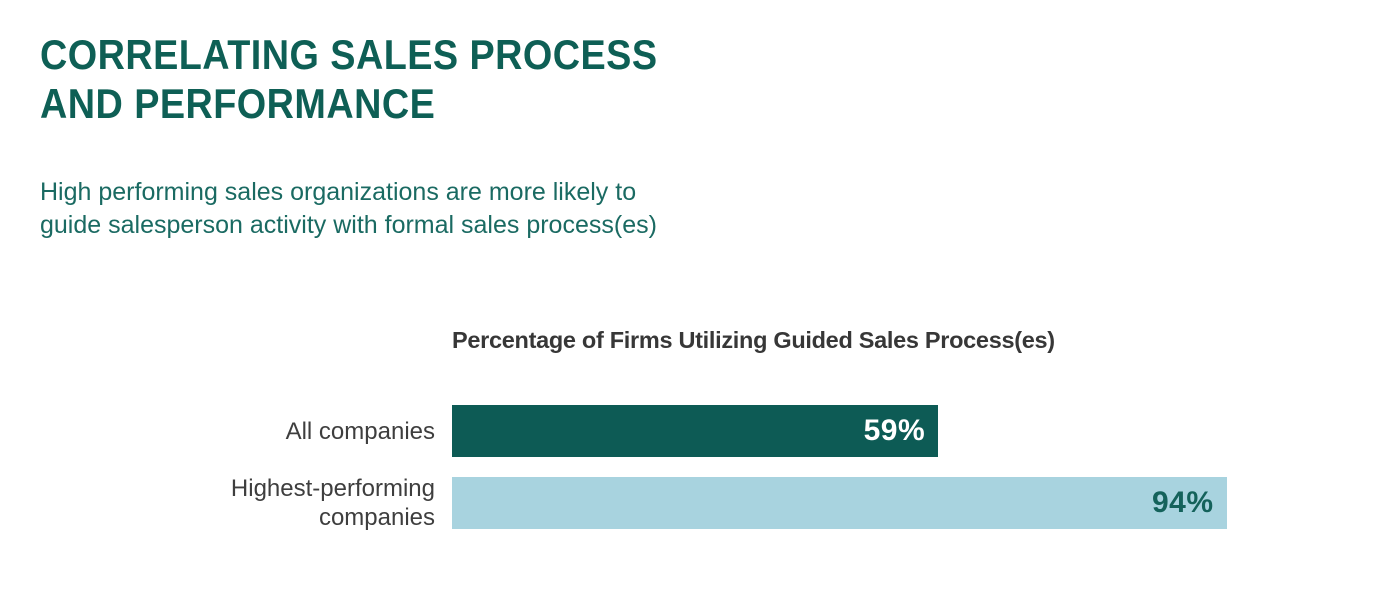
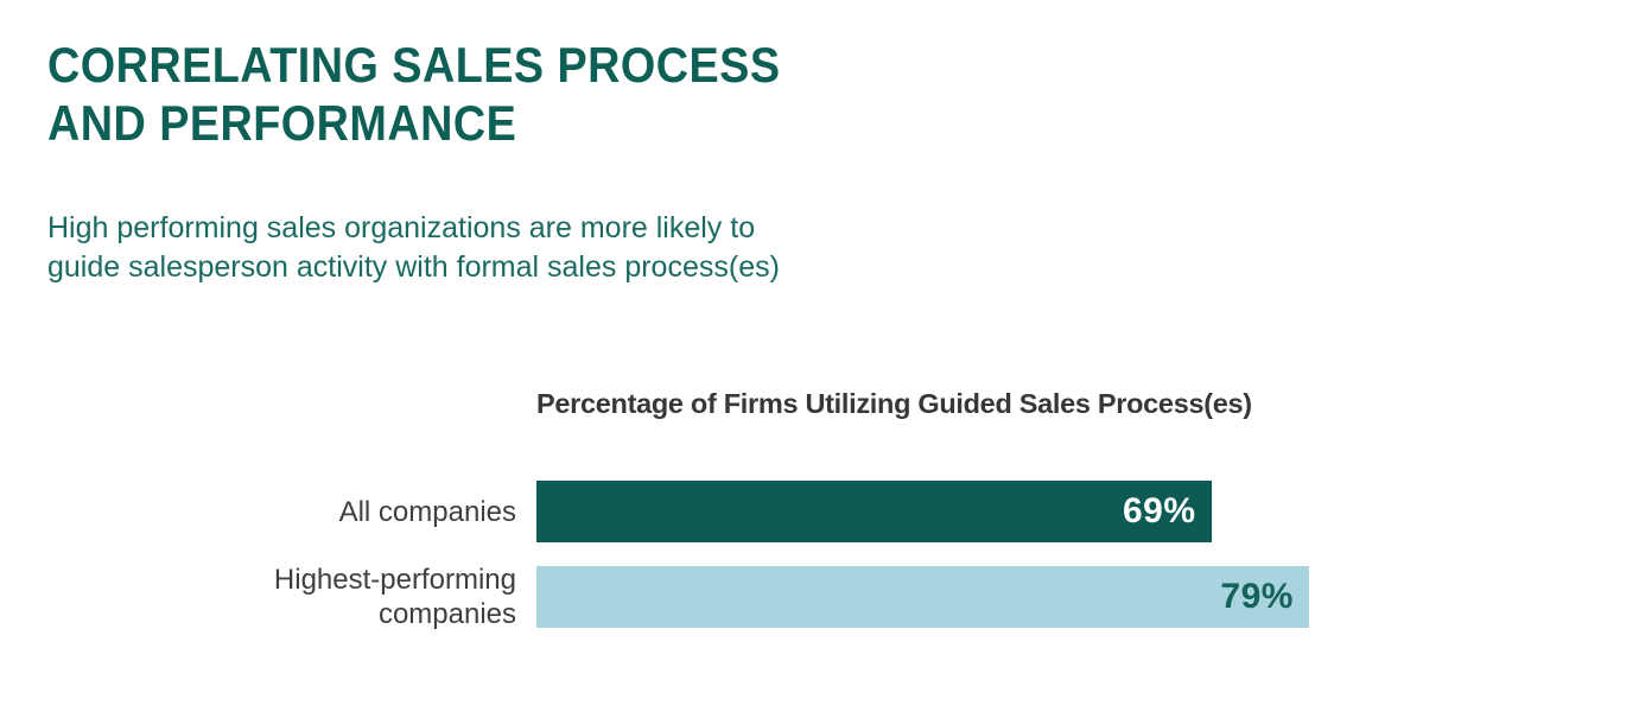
All companies: 59% -> 69%
Highest-performing companies: 94% -> 79%
